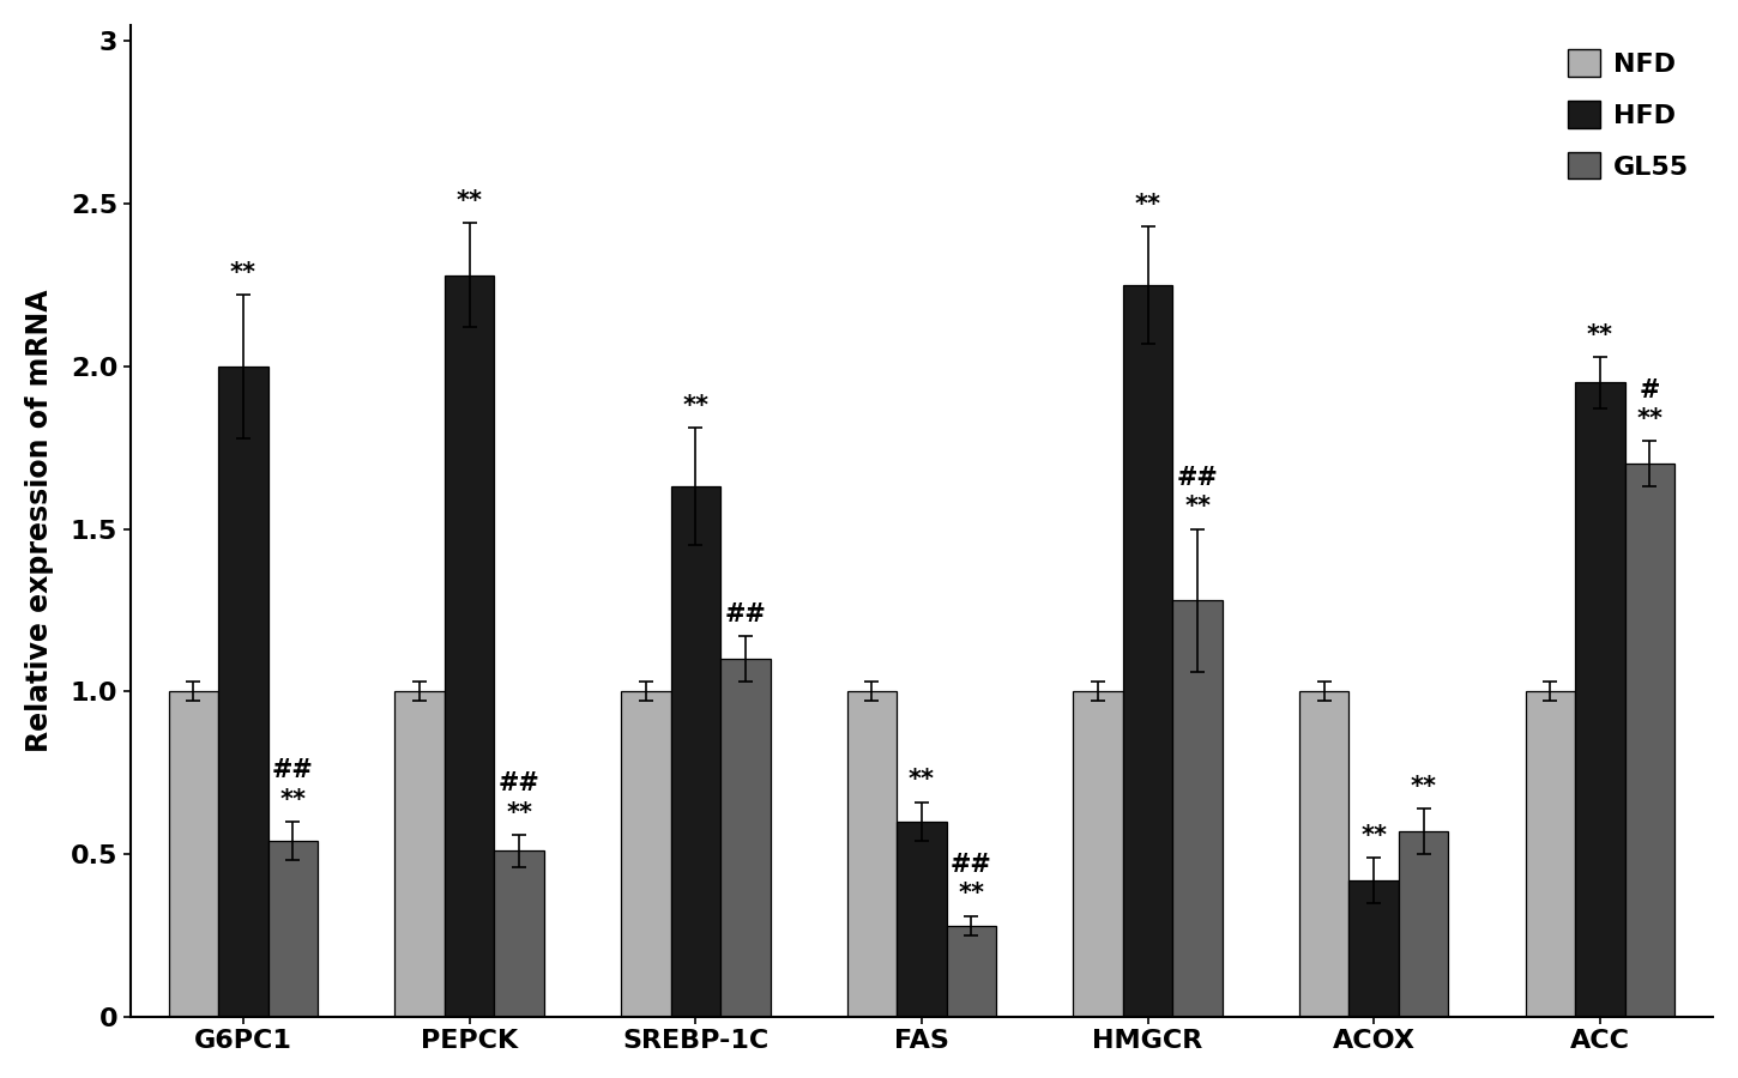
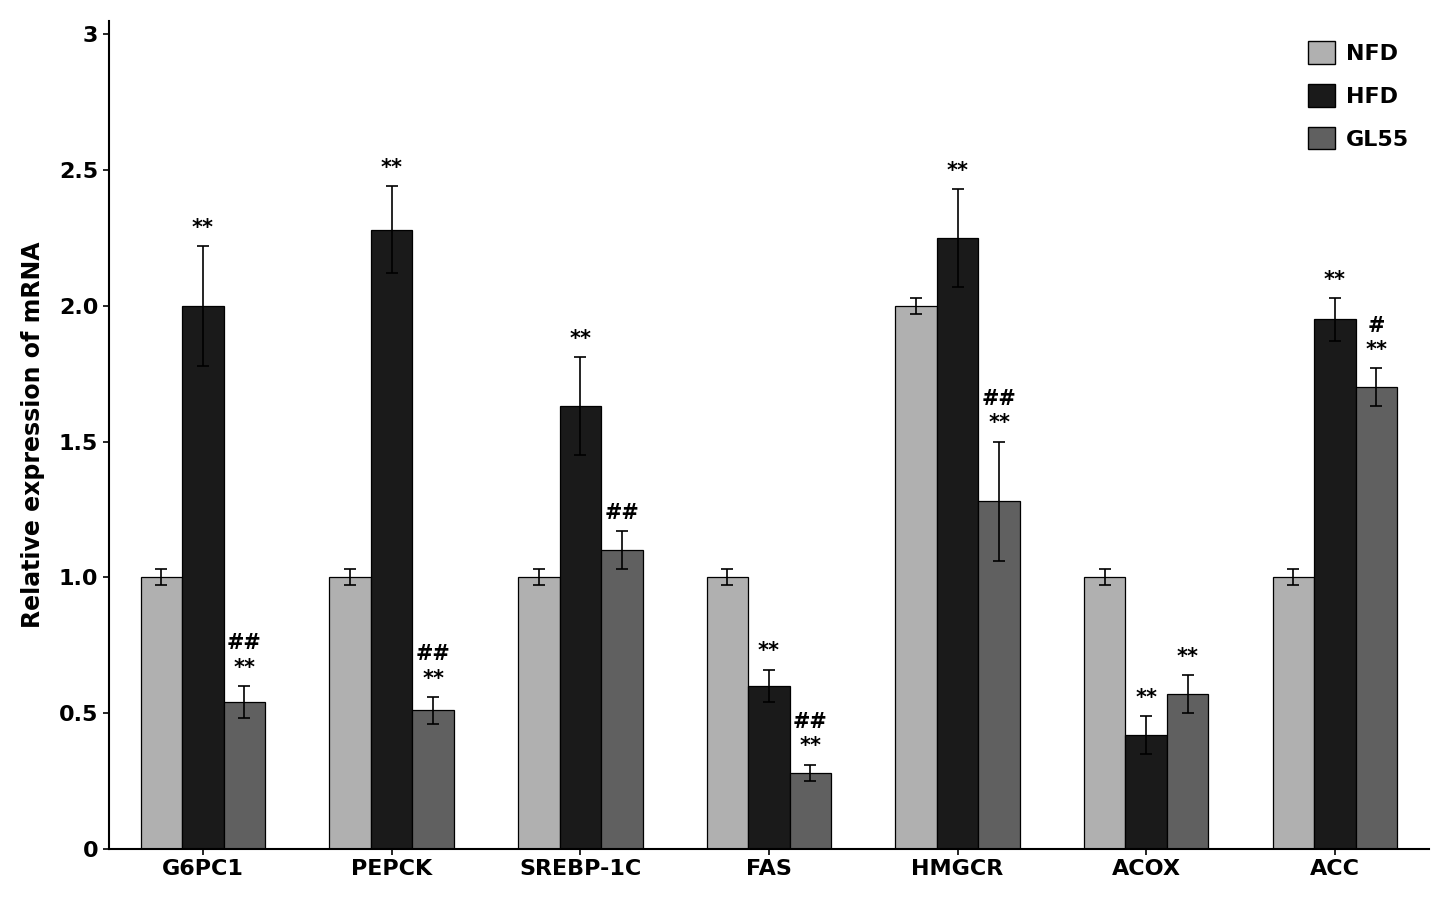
NFD/HMGCR: 1 -> 2
